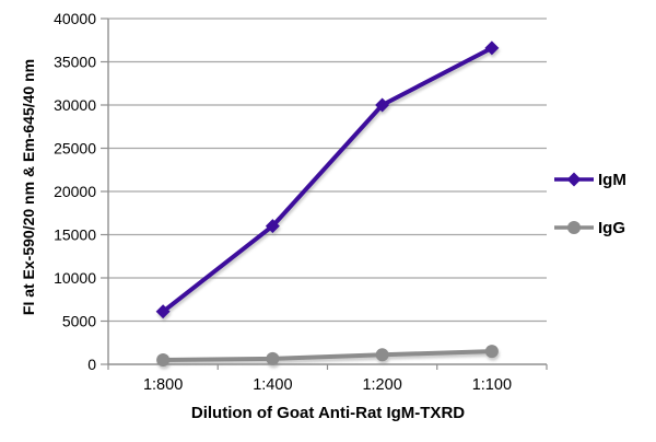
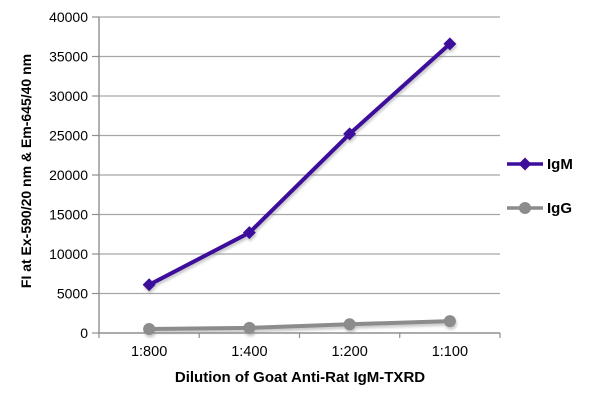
IgM/1:400: 16000 -> 13000
IgM/1:200: 30000 -> 25000
